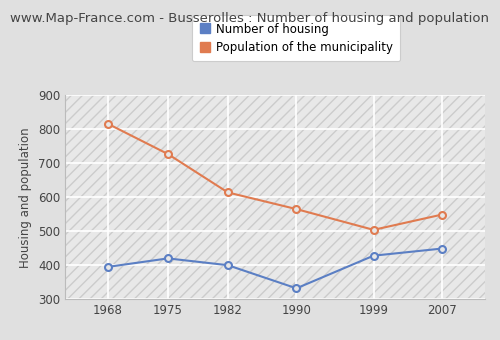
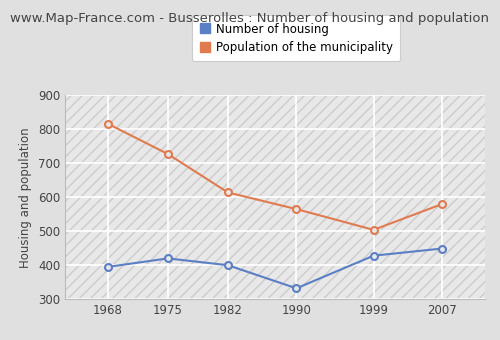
Population of the municipality/2007: 549 -> 580
